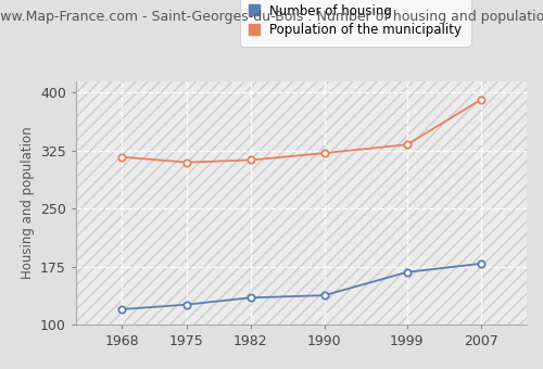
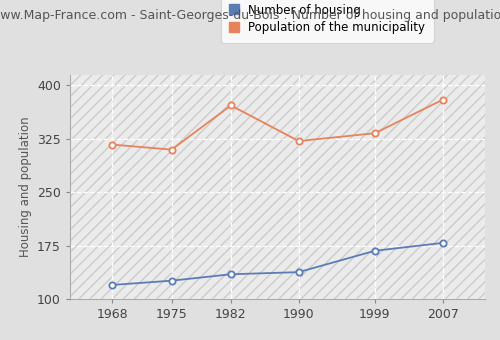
Population of the municipality/1982: 313 -> 372
Population of the municipality/2007: 391 -> 380
